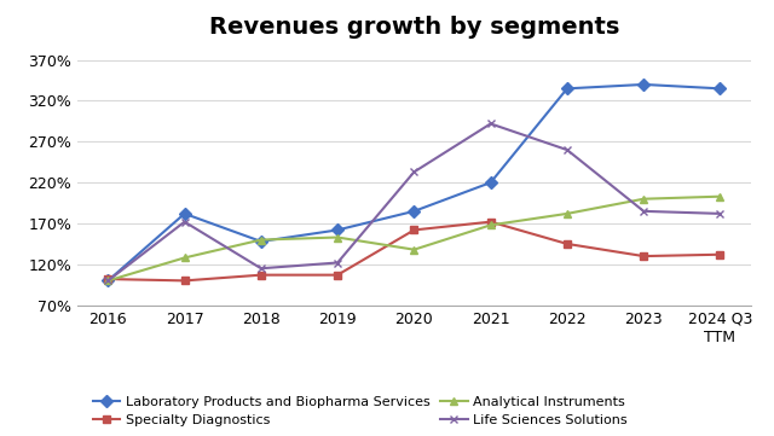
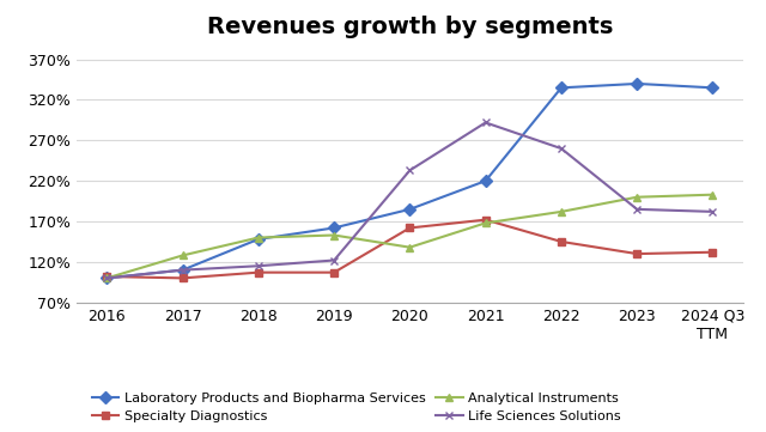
Laboratory Products and Biopharma Services/2017: 182% -> 110%
Life Sciences Solutions/2017: 172% -> 110%
